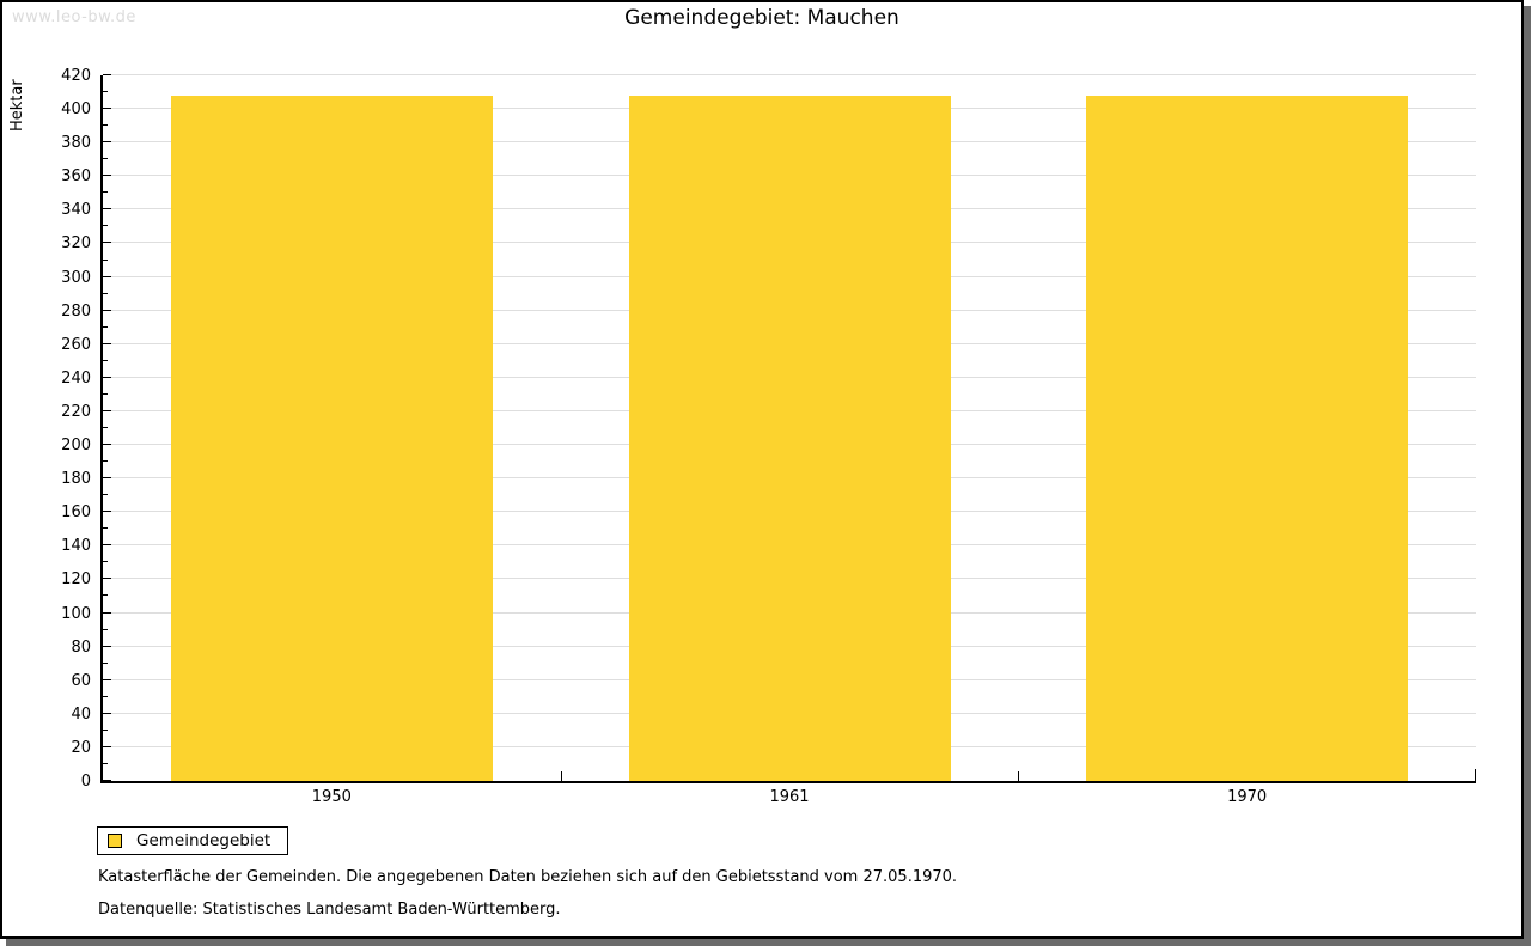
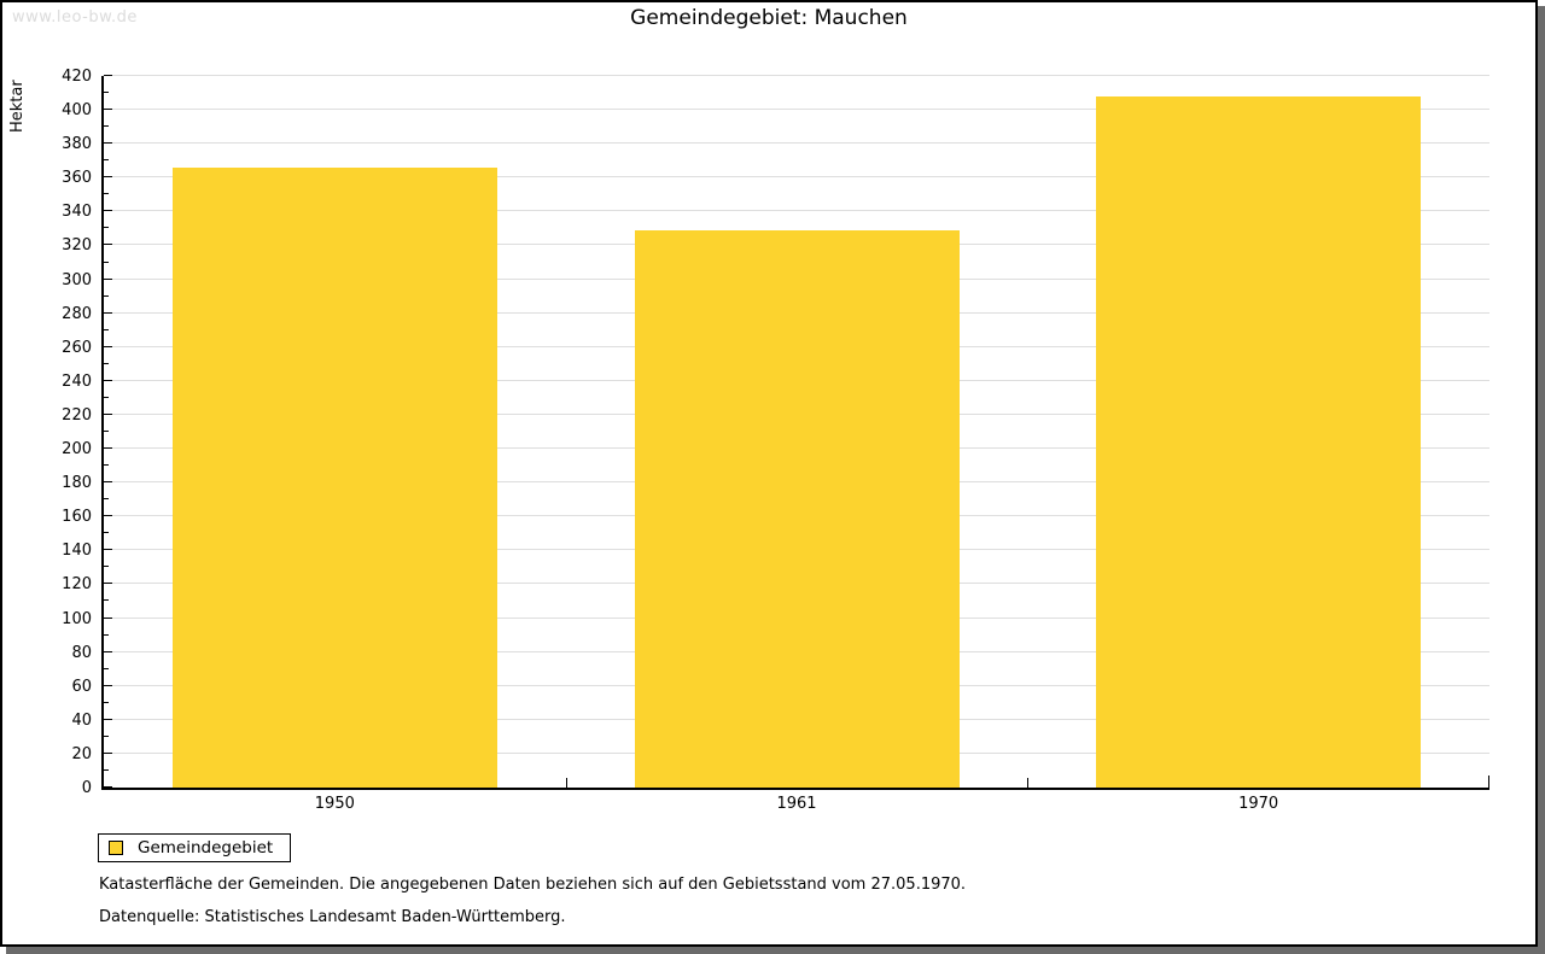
1950: 408 -> 366
1961: 408 -> 329
